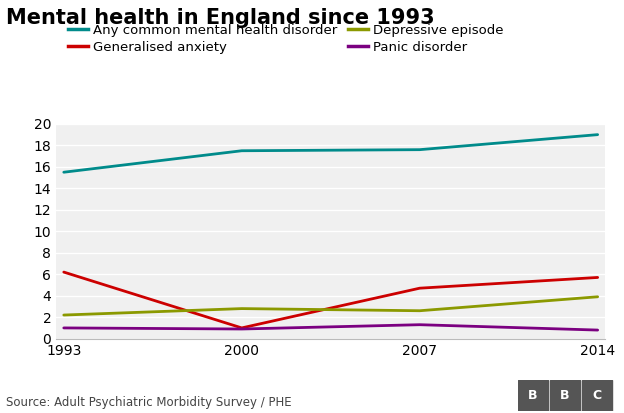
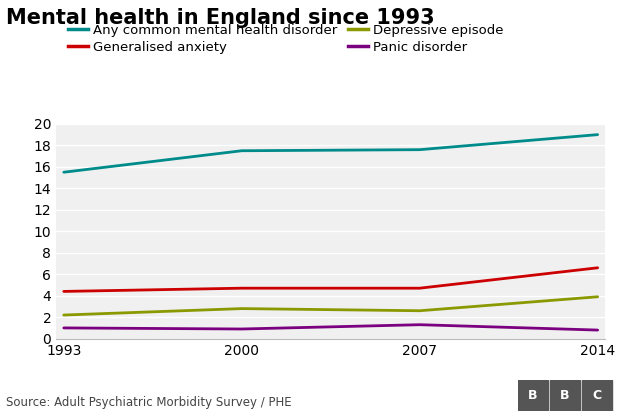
Generalised anxiety/1993: 6.2 -> 4.4
Generalised anxiety/2000: 1.0 -> 4.7
Generalised anxiety/2014: 5.7 -> 6.6
